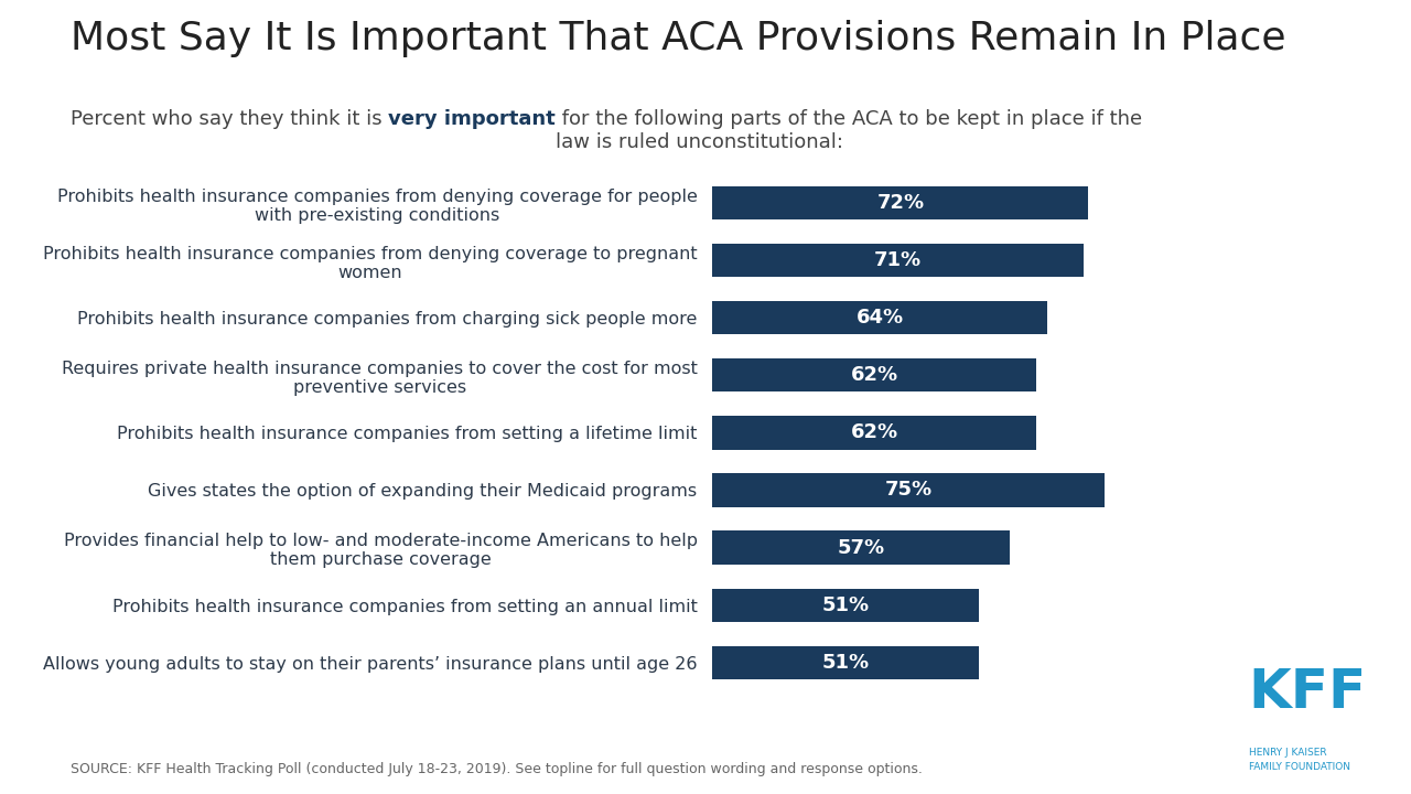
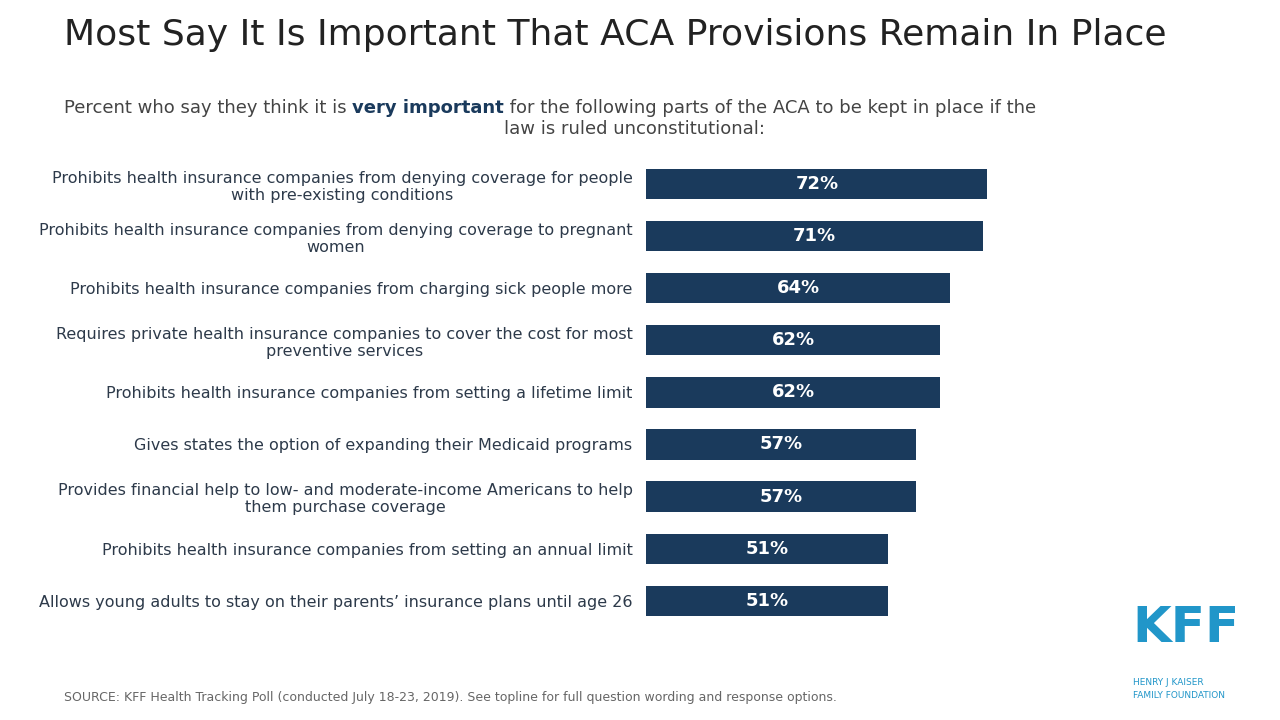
Gives states the option of expanding their Medicaid programs: 75% -> 57%
